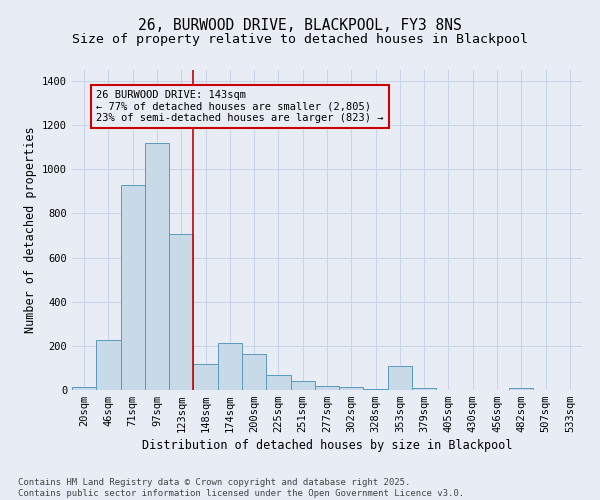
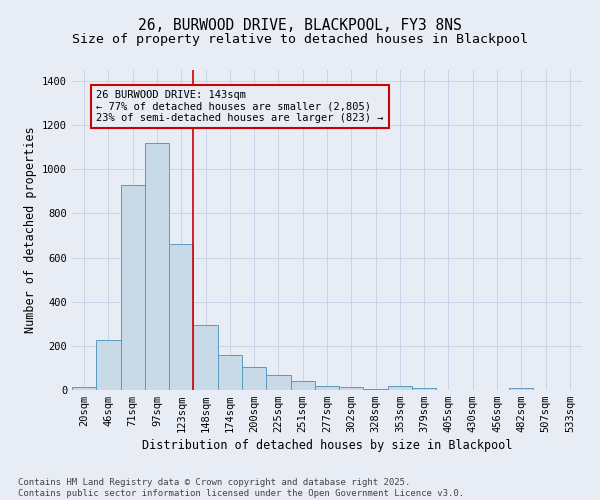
123sqm: 705 -> 660
148sqm: 120 -> 295
174sqm: 215 -> 160
200sqm: 165 -> 105
353sqm: 110 -> 18
